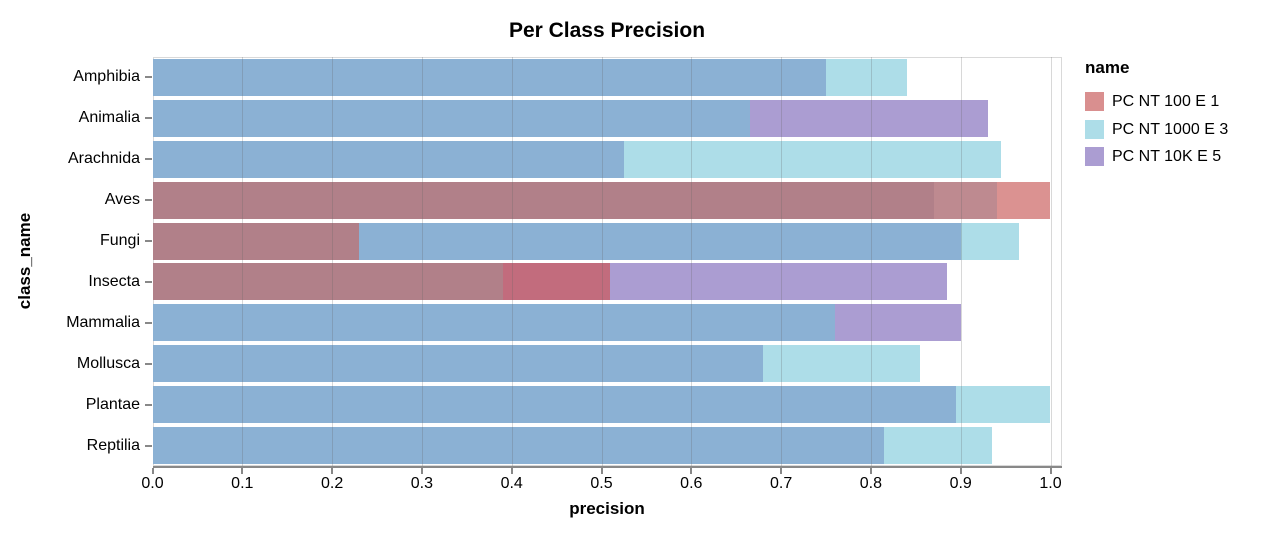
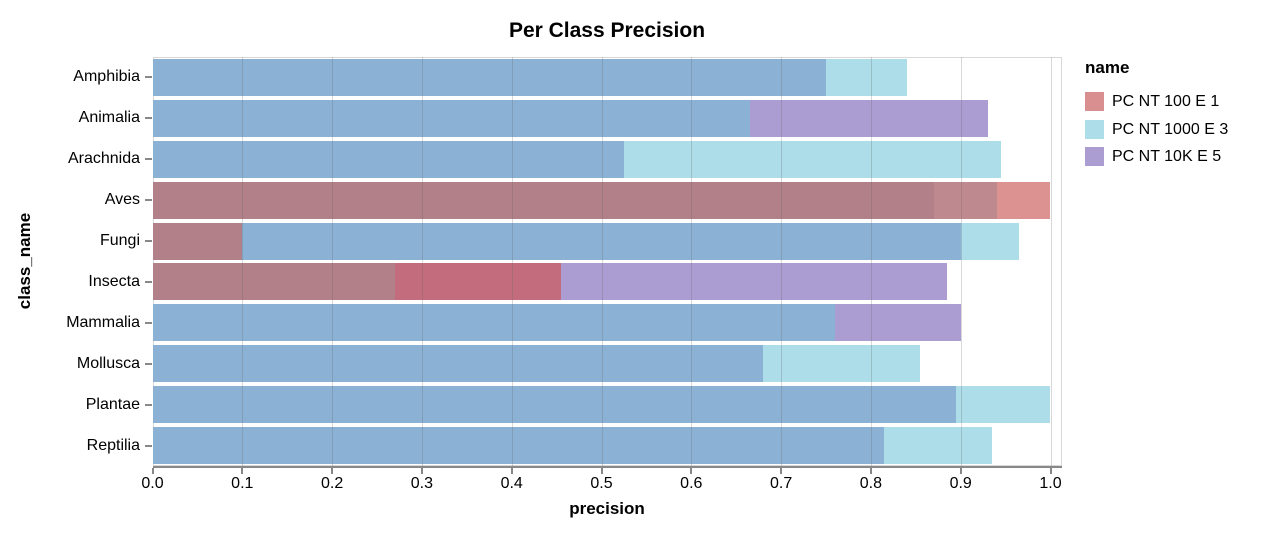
PC NT 100 E 1/Fungi: 0.23 -> 0.10
PC NT 100 E 1/Insecta: 0.51 -> 0.46
PC NT 1000 E 3/Insecta: 0.39 -> 0.27
